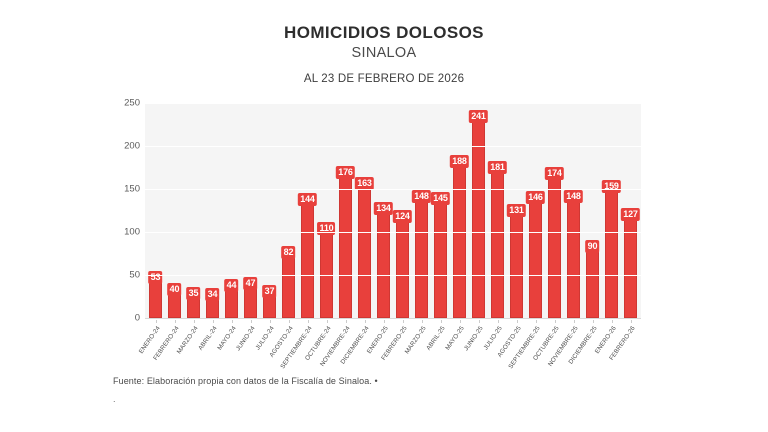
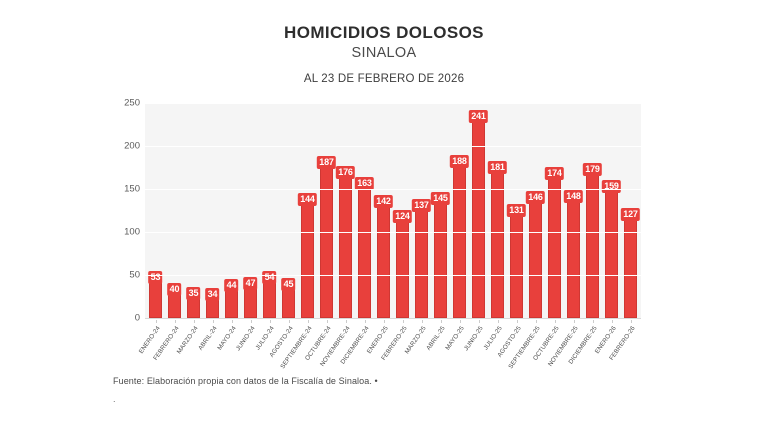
JULIO-24: 37 -> 54
AGOSTO-24: 82 -> 45
OCTUBRE-24: 110 -> 187
ENERO-25: 134 -> 142
MARZO-25: 148 -> 137
DICIEMBRE-25: 90 -> 179
